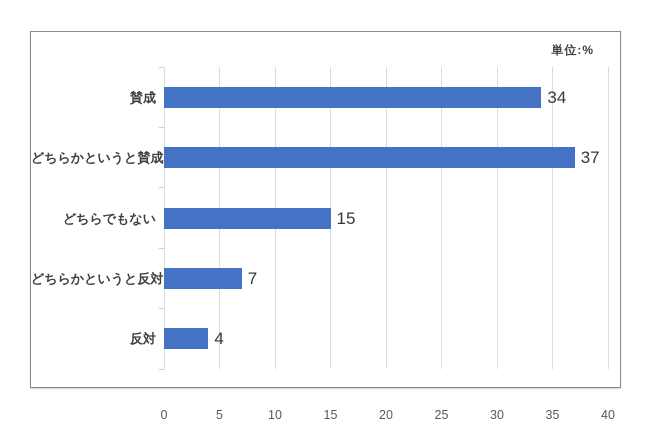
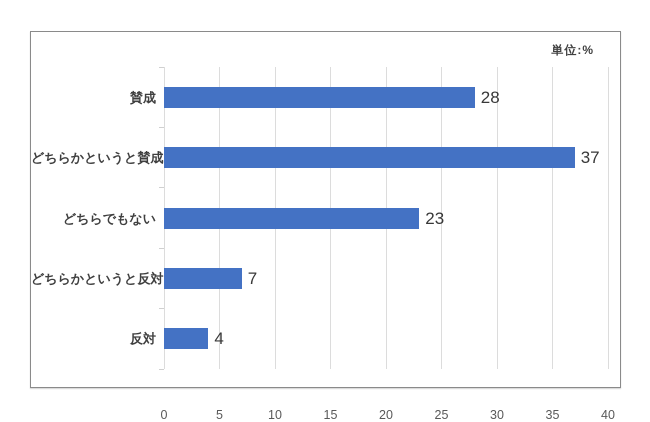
賛成: 34 -> 28
どちらでもない: 15 -> 23
